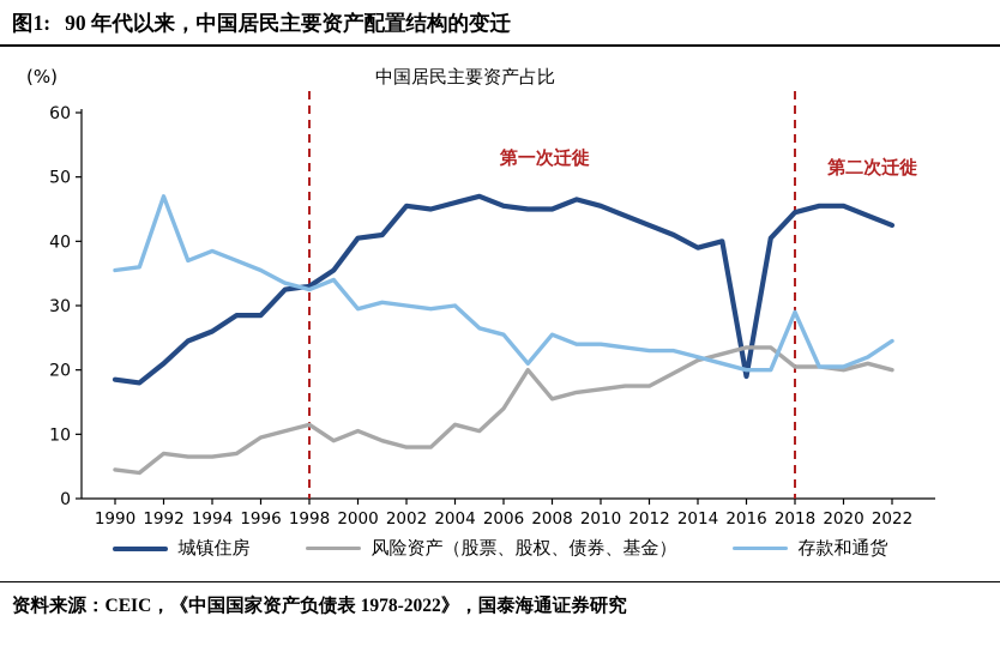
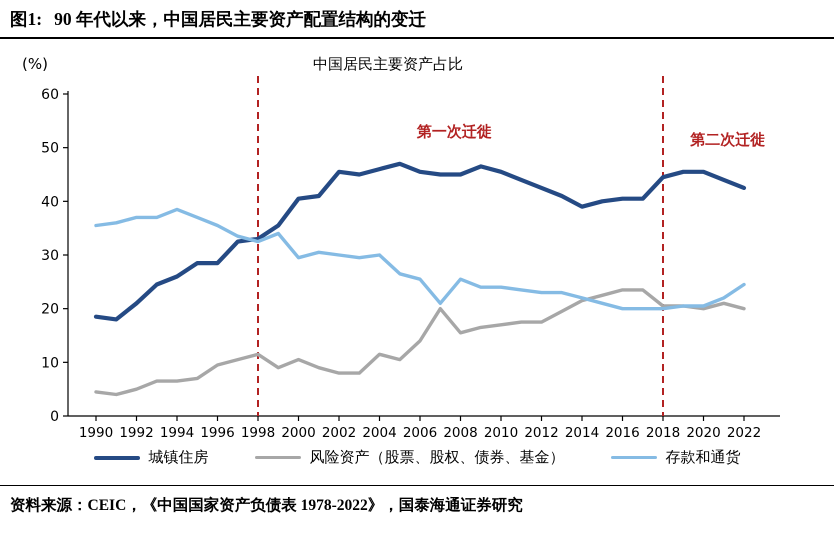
风险资产（股票、股权、债券、基金）/1992: 7 -> 5
存款和通货/1992: 47 -> 37
城镇住房/2016: 19 -> 40
存款和通货/2018: 29 -> 20
